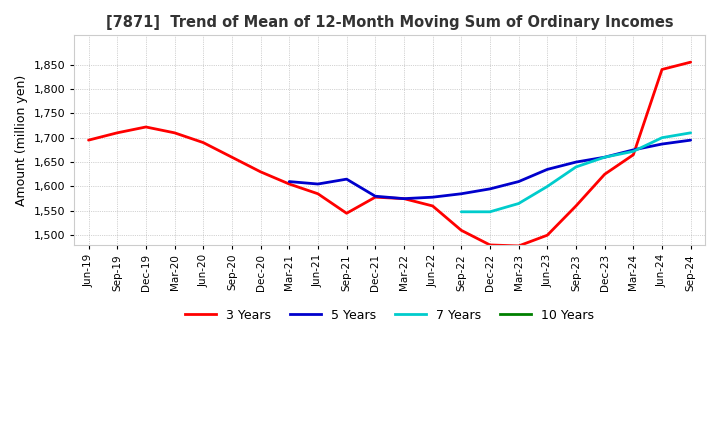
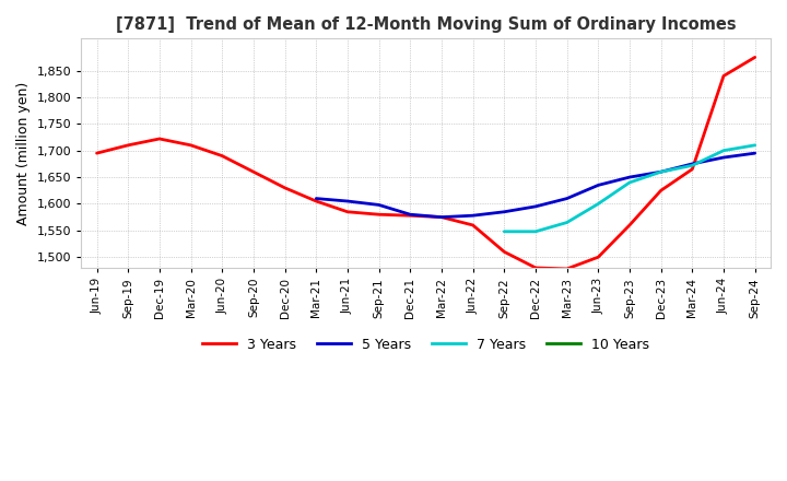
3 Years/Sep-21: 1,545 -> 1,580
5 Years/Sep-21: 1,615 -> 1,598
3 Years/Sep-24: 1,855 -> 1,875
